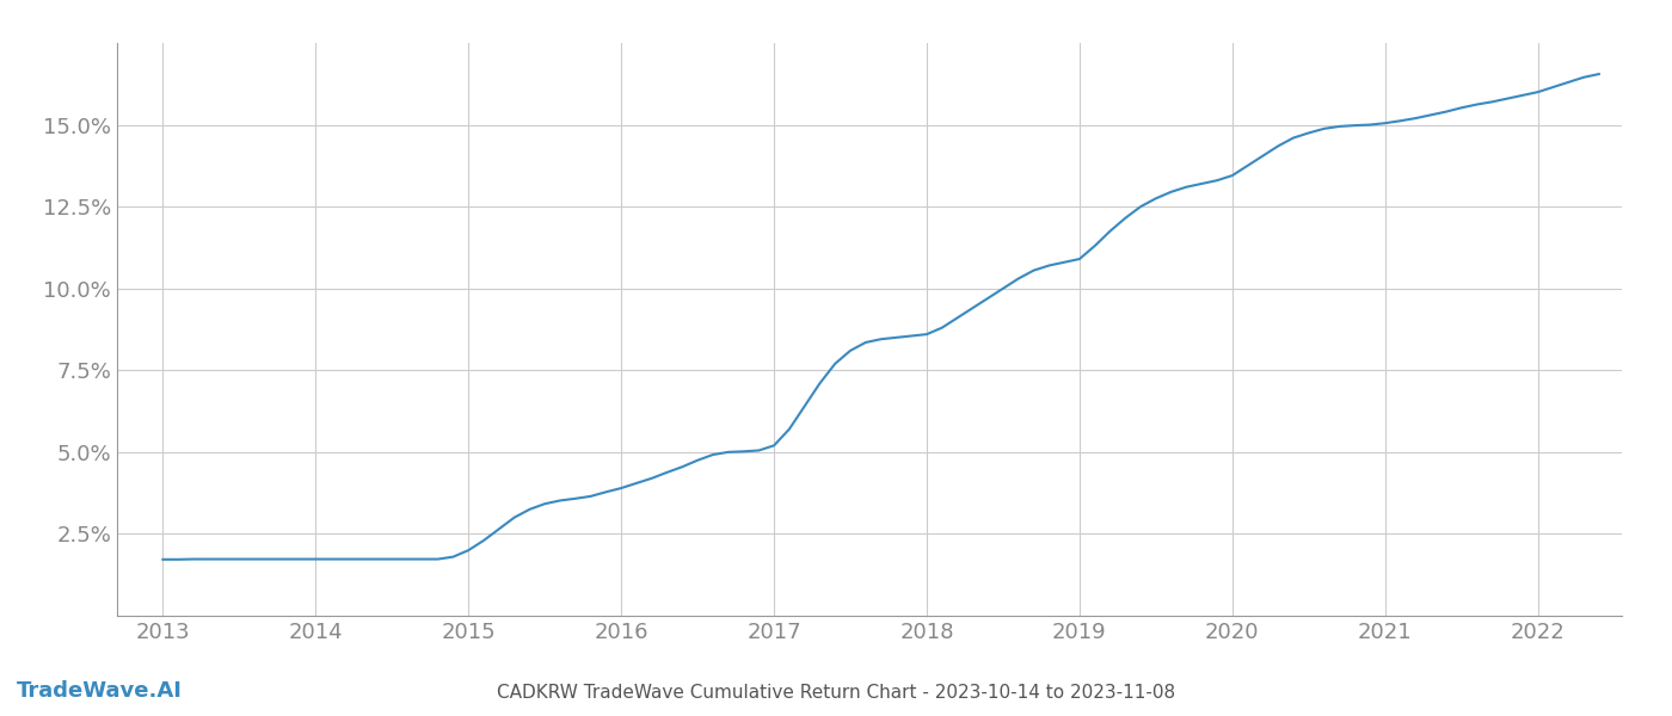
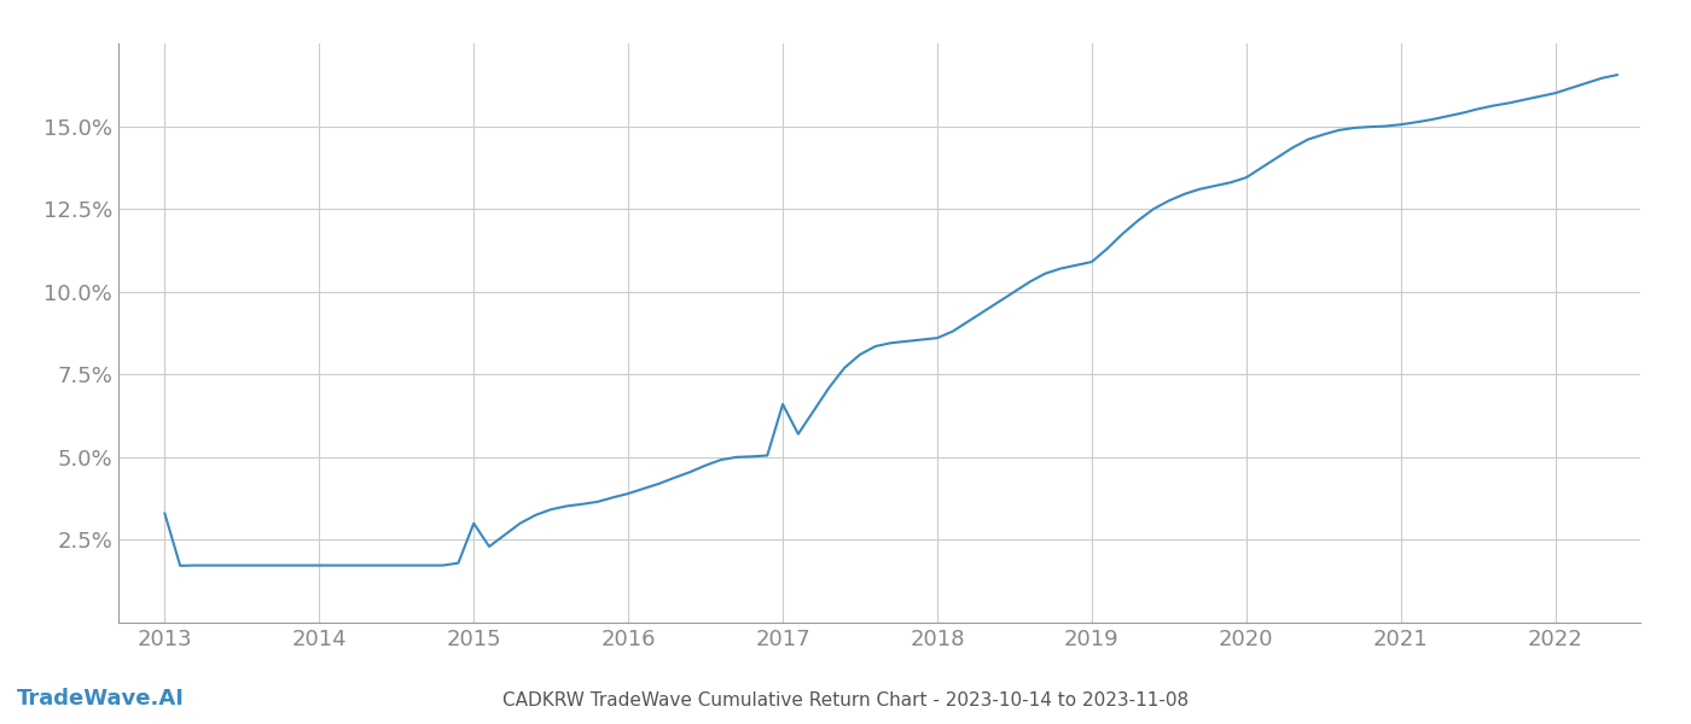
2013: 1.72% -> 3.30%
2015: 2.00% -> 3.00%
2017: 5.20% -> 6.60%
